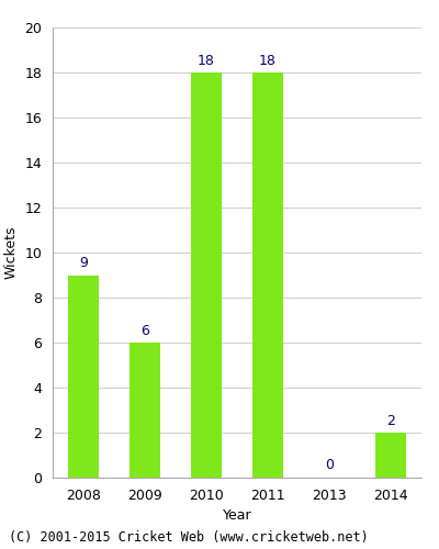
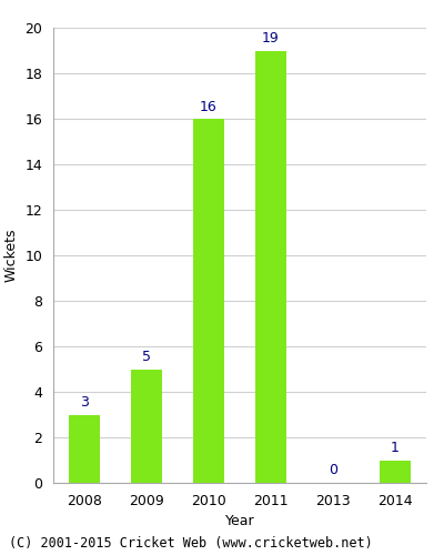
2008: 9 -> 3
2009: 6 -> 5
2010: 18 -> 16
2011: 18 -> 19
2014: 2 -> 1
